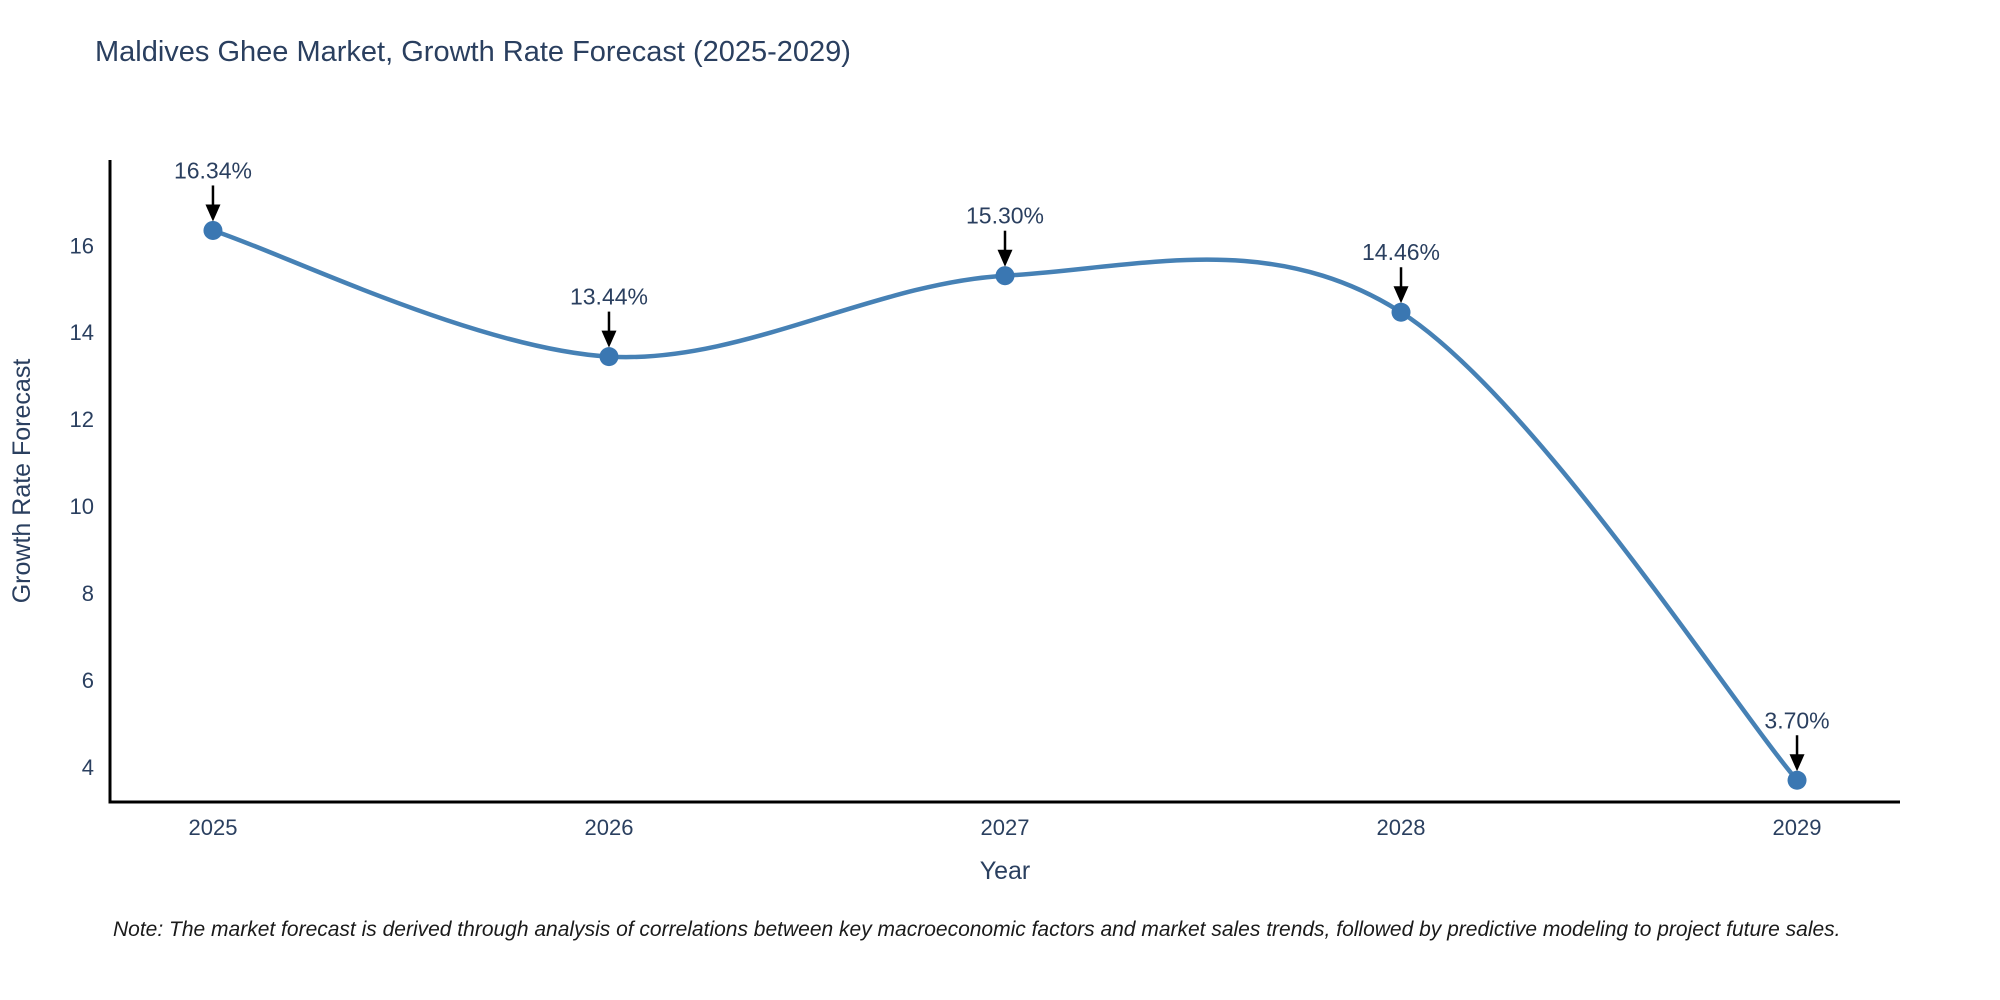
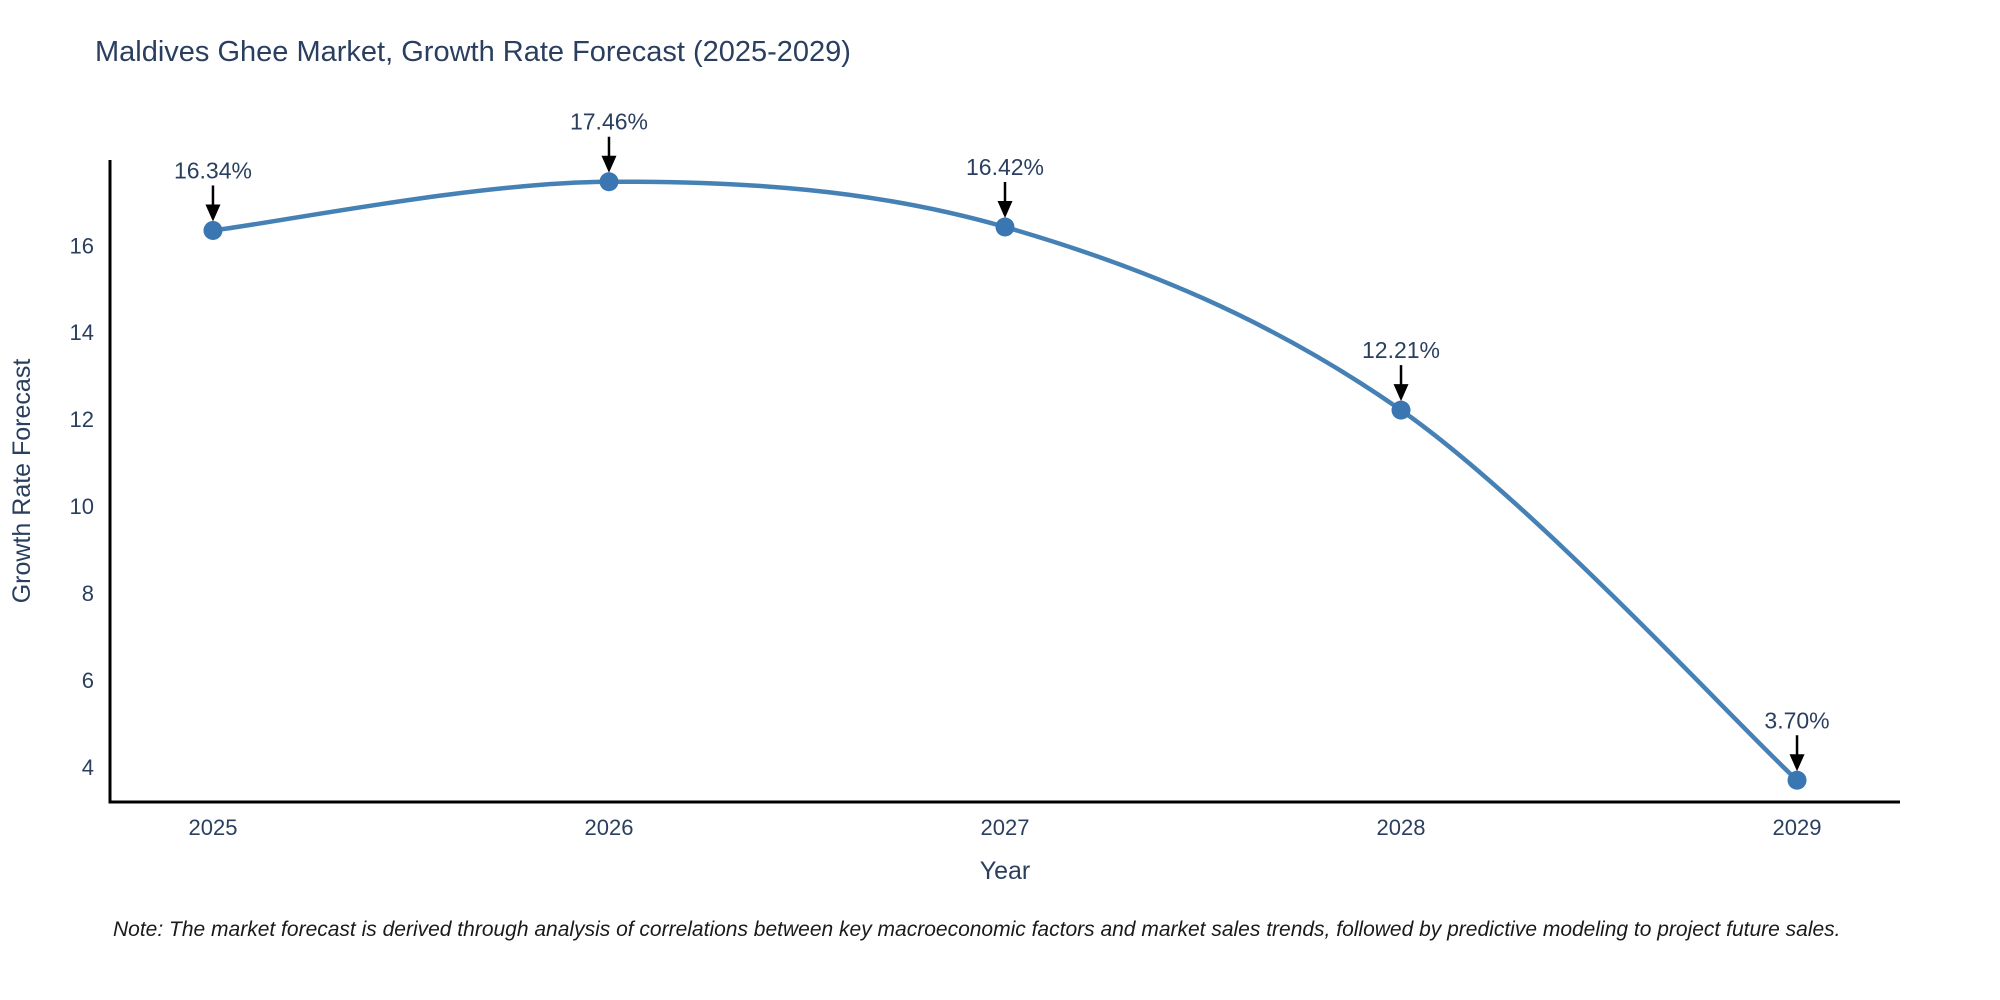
2026: 13.44% -> 17.46%
2027: 15.30% -> 16.42%
2028: 14.46% -> 12.21%
